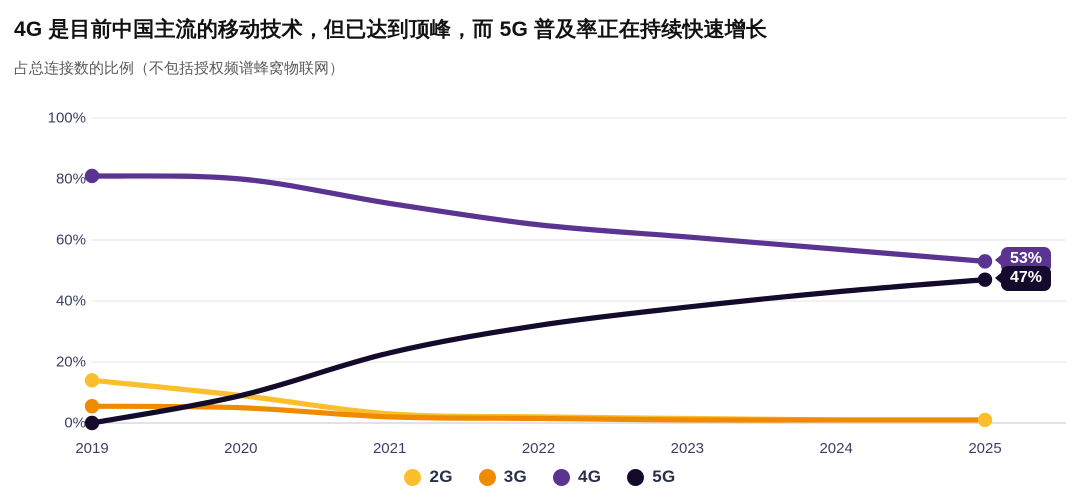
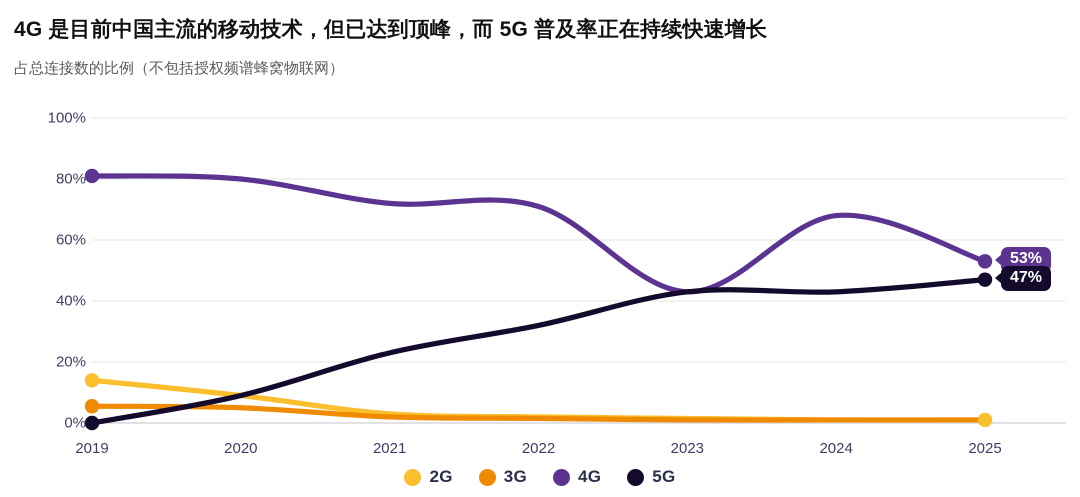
4G/2022: 65% -> 71%
4G/2023: 61% -> 43%
5G/2023: 38% -> 43%
4G/2024: 57% -> 68%
